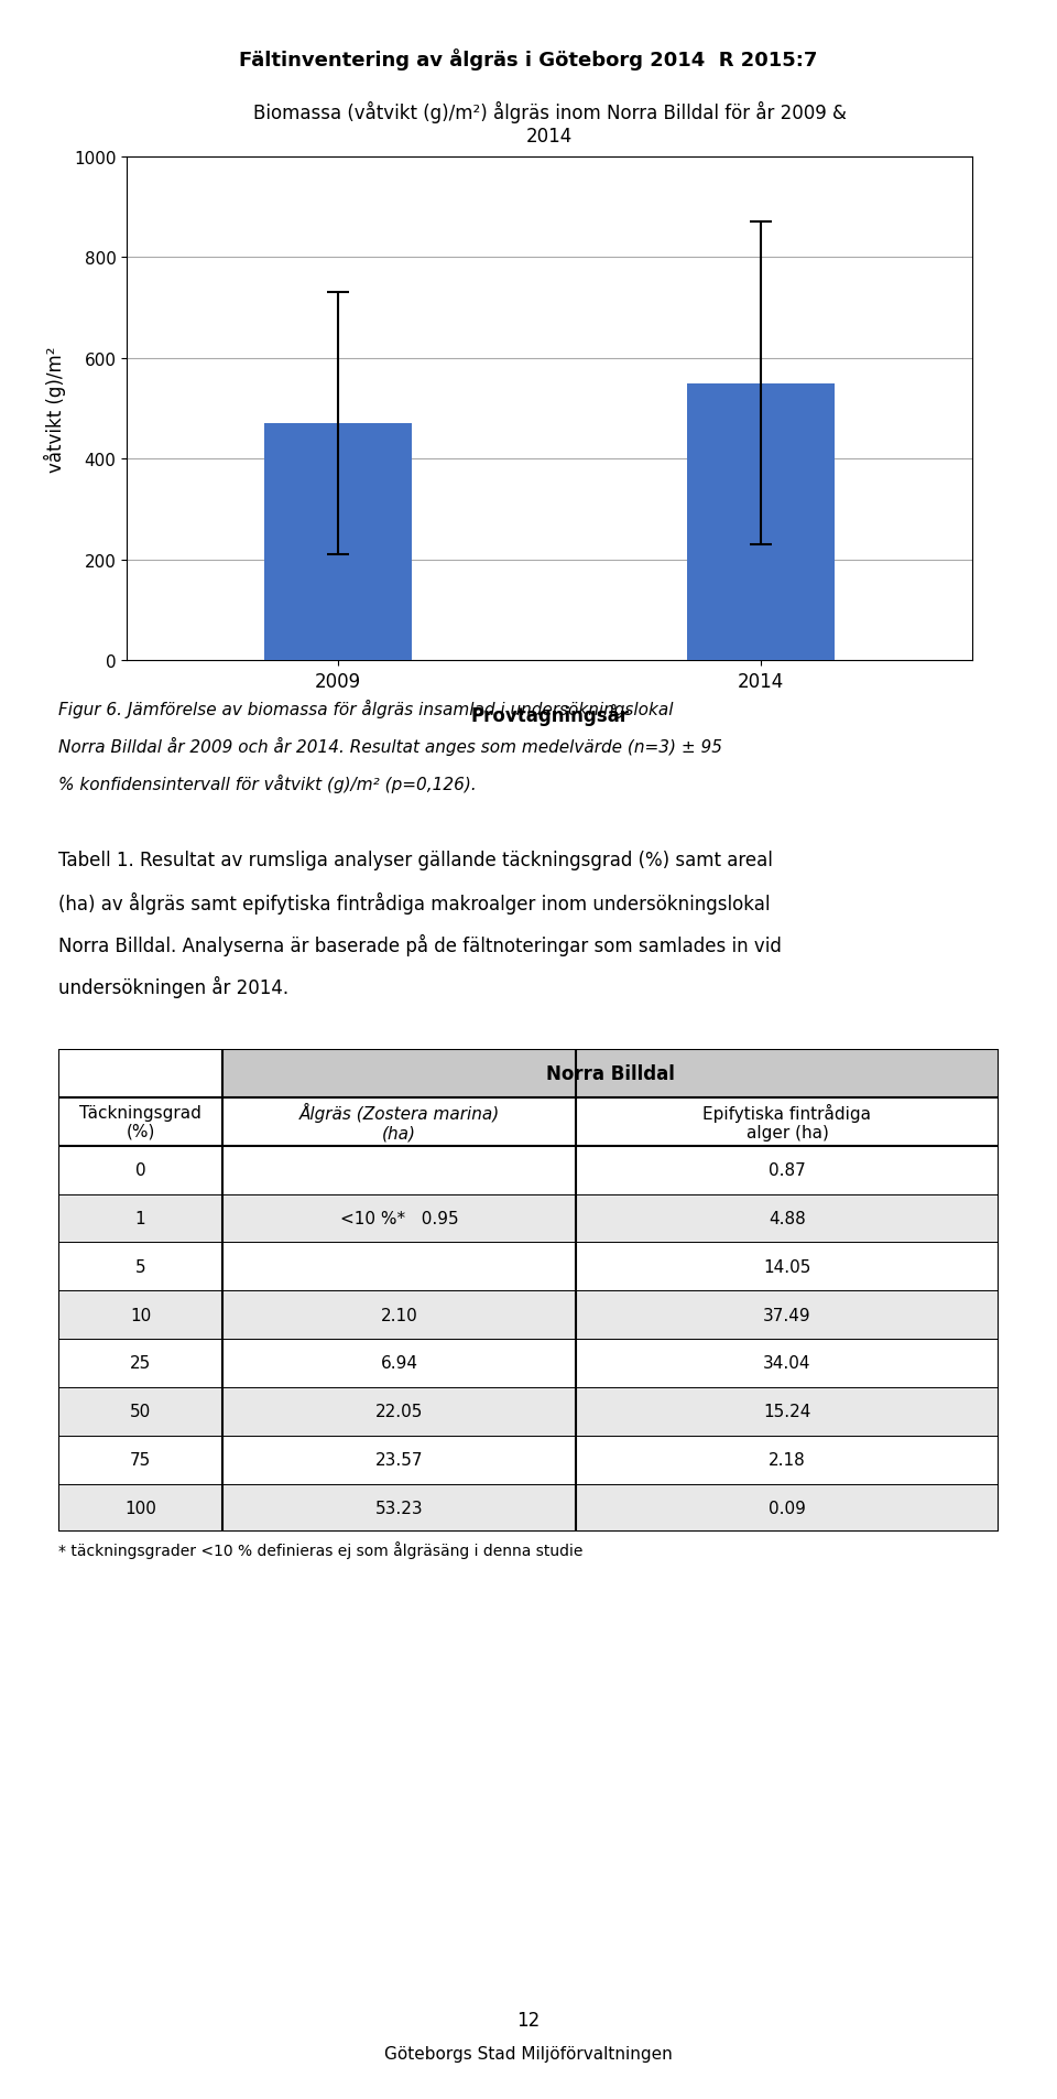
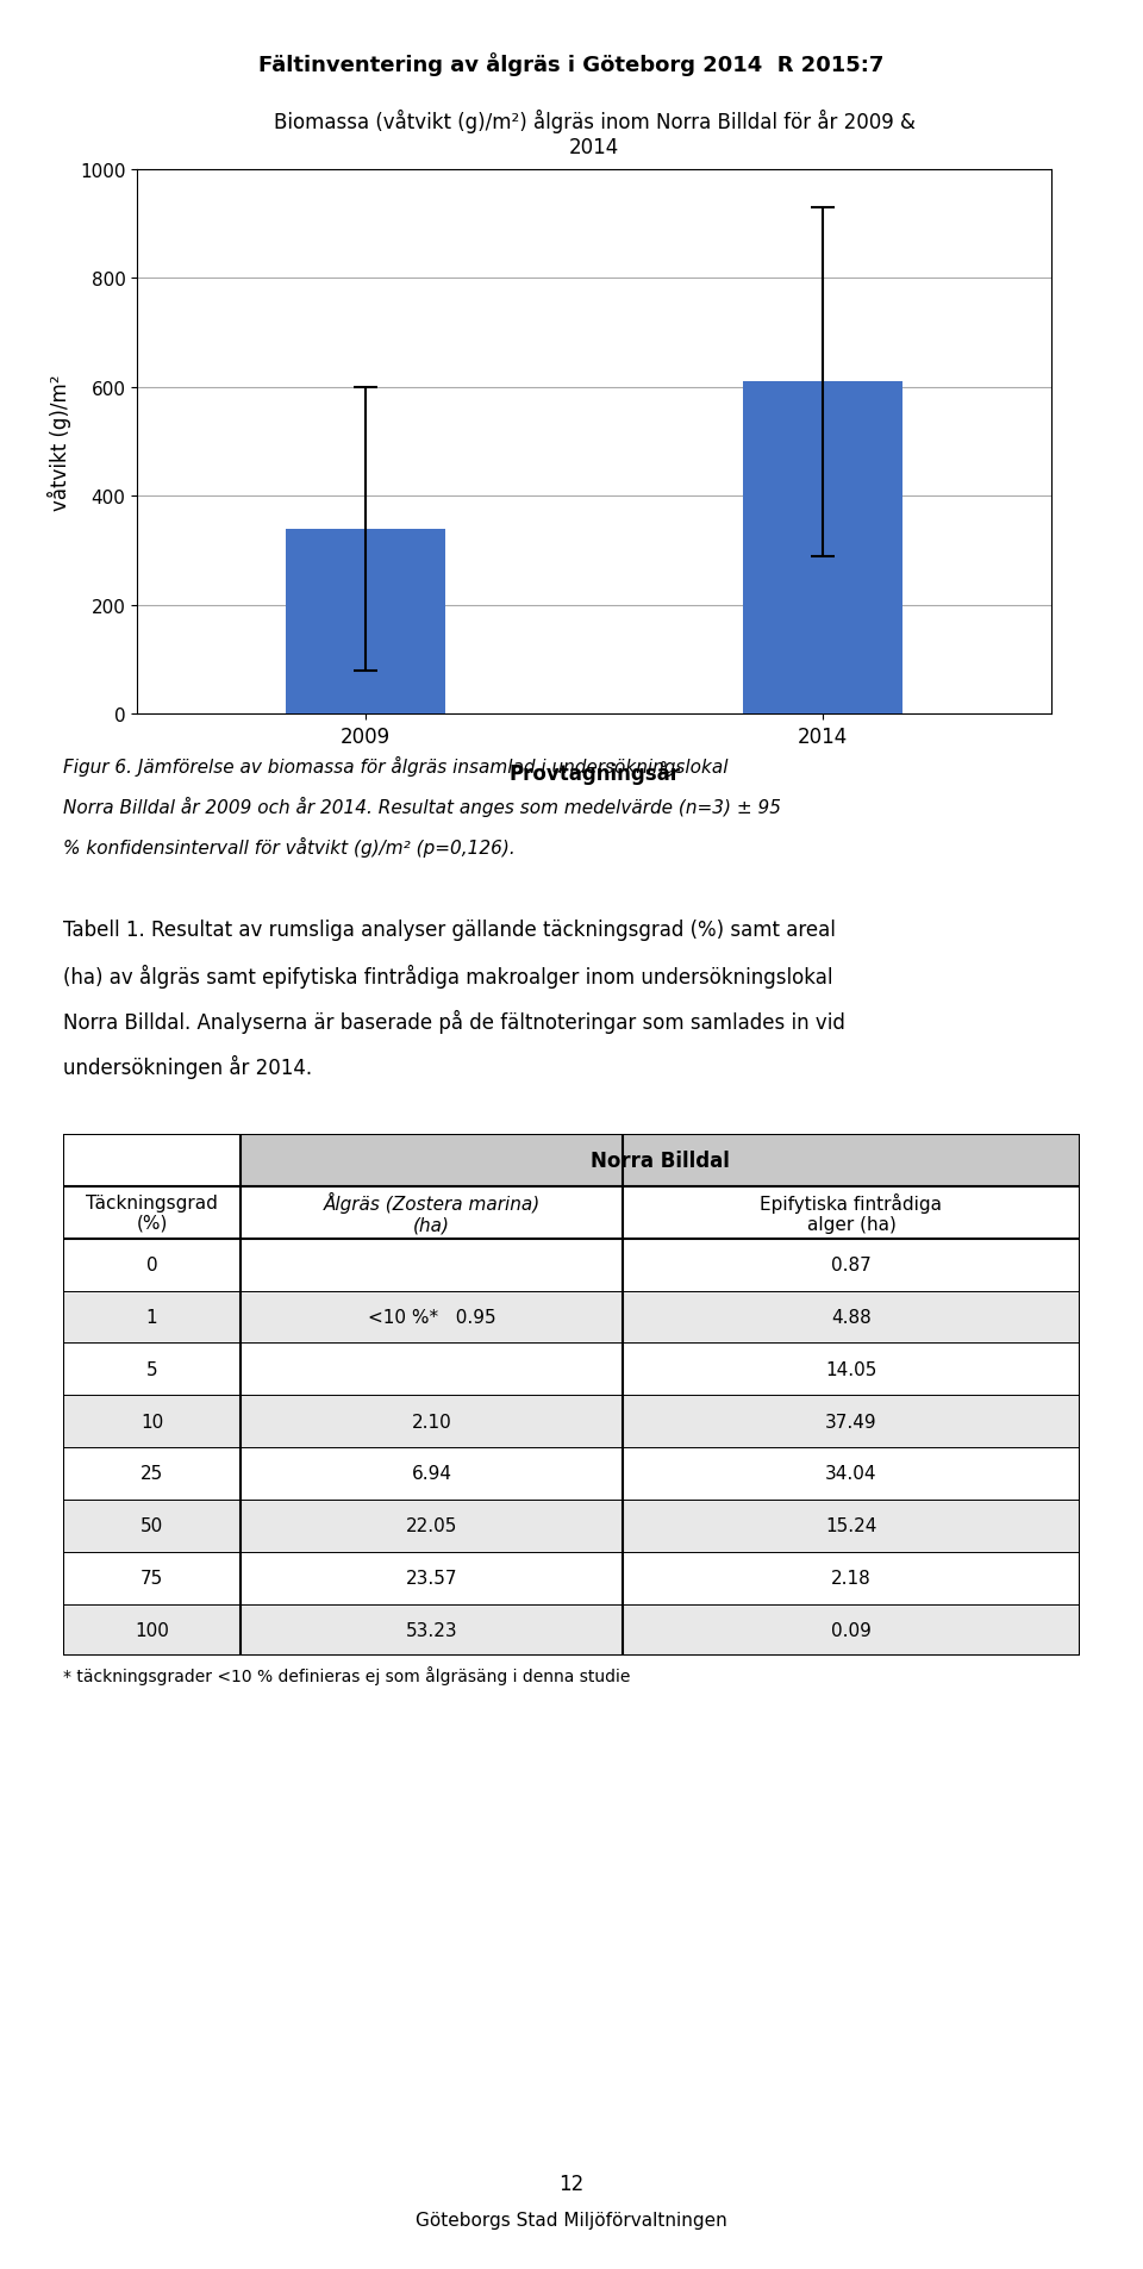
2009: 470 -> 340
2014: 550 -> 610
